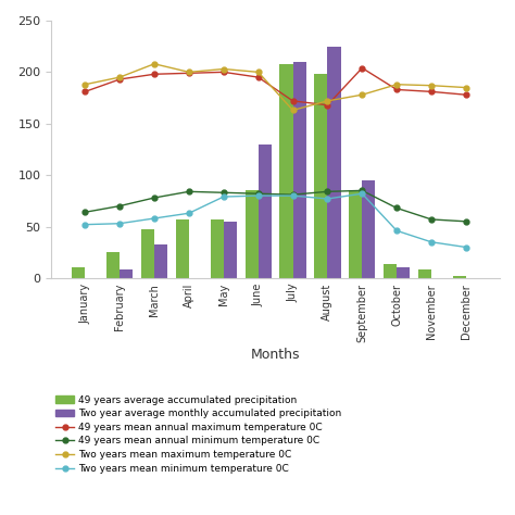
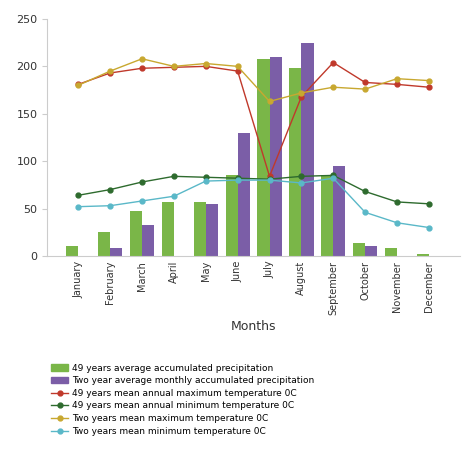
Two years mean maximum temperature 0C/January: 188 -> 180
49 years mean annual maximum temperature 0C/July: 172 -> 84
Two years mean maximum temperature 0C/October: 188 -> 176
